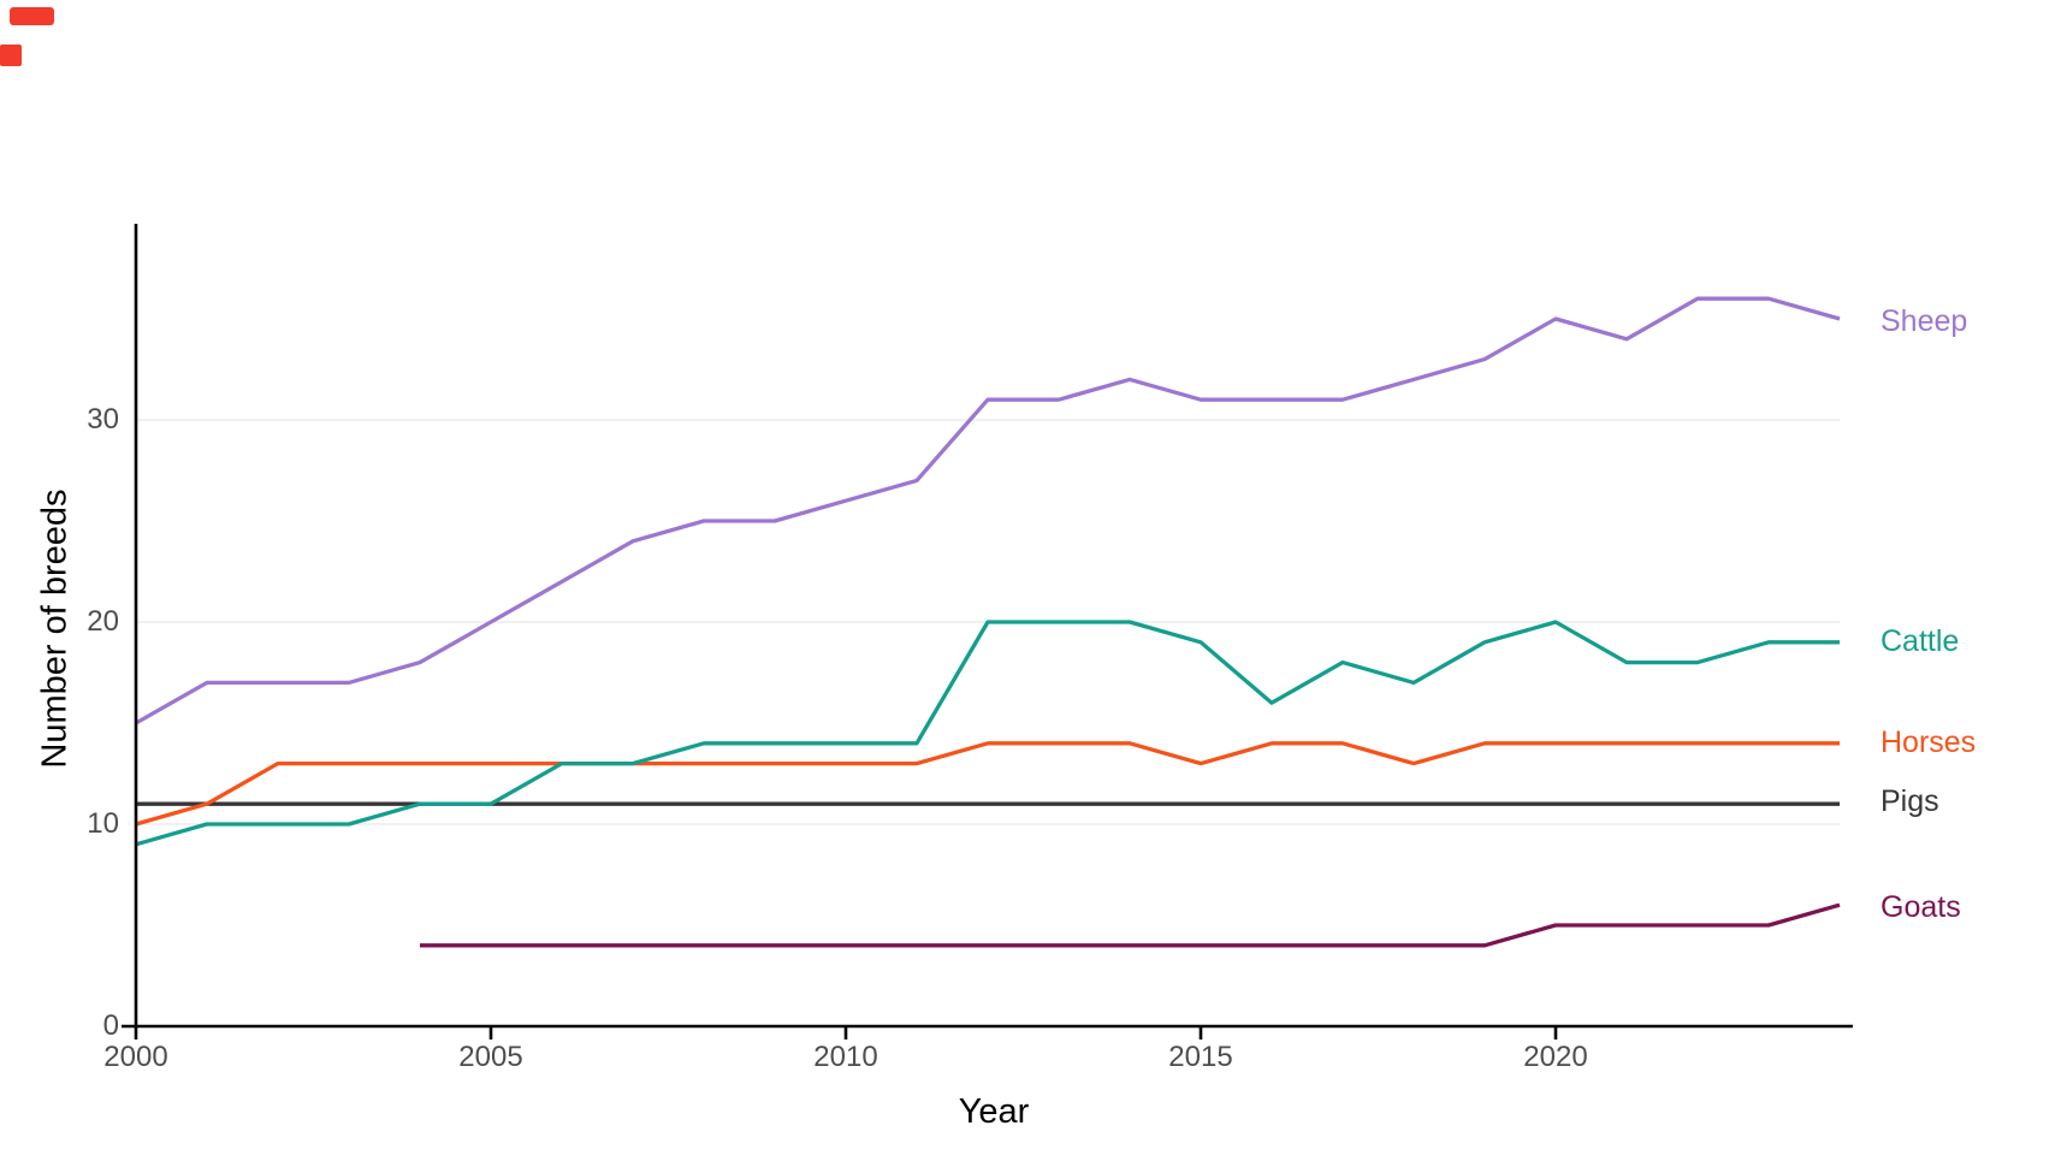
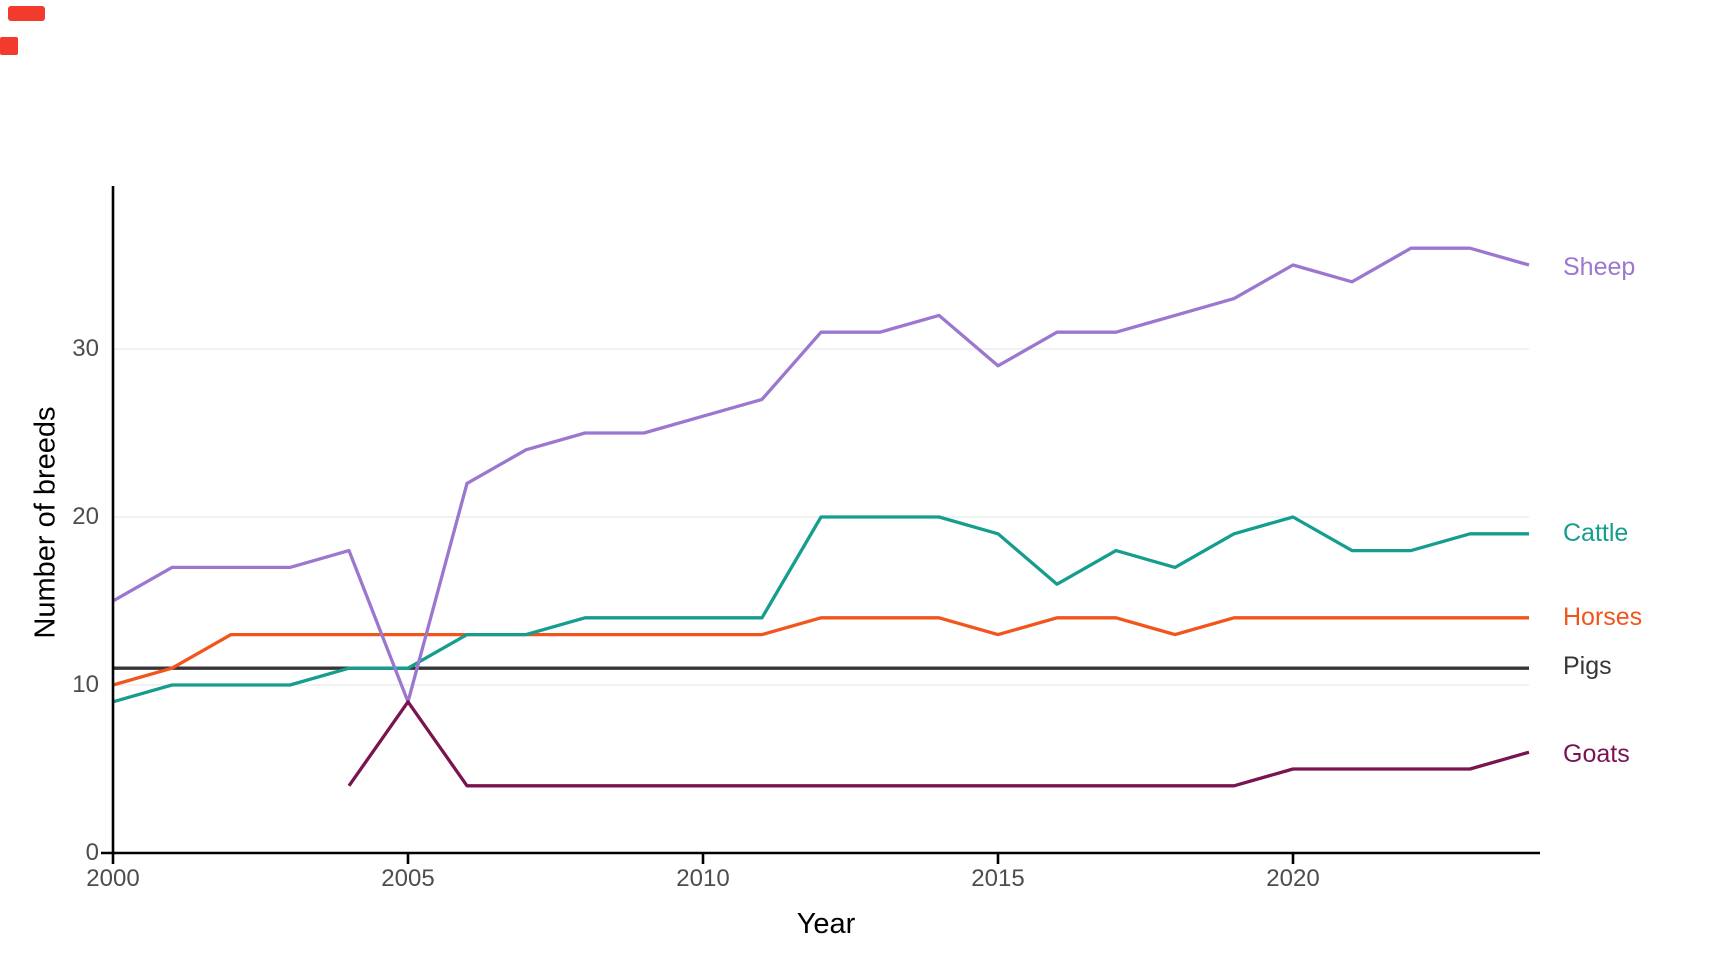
Sheep/2005: 20 -> 9
Goats/2005: 4 -> 9
Sheep/2015: 31 -> 29
